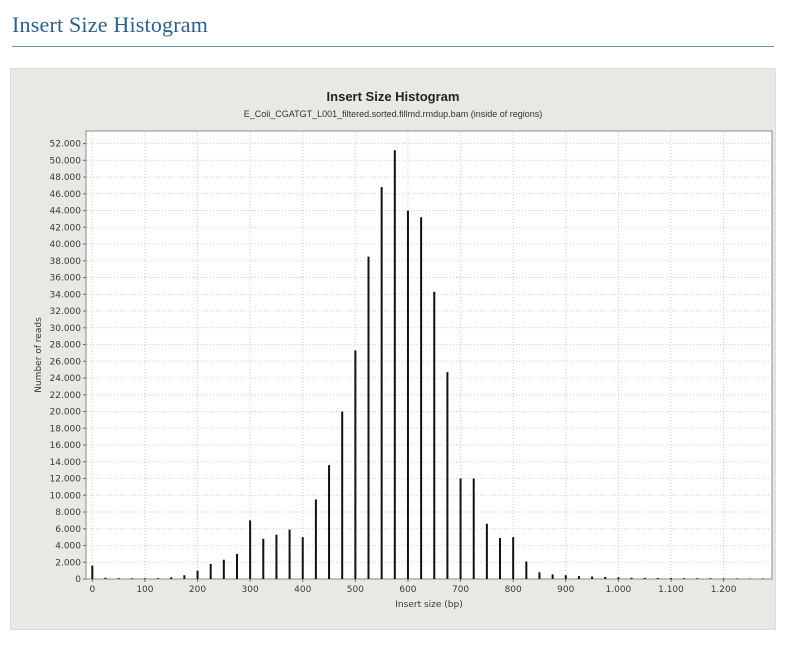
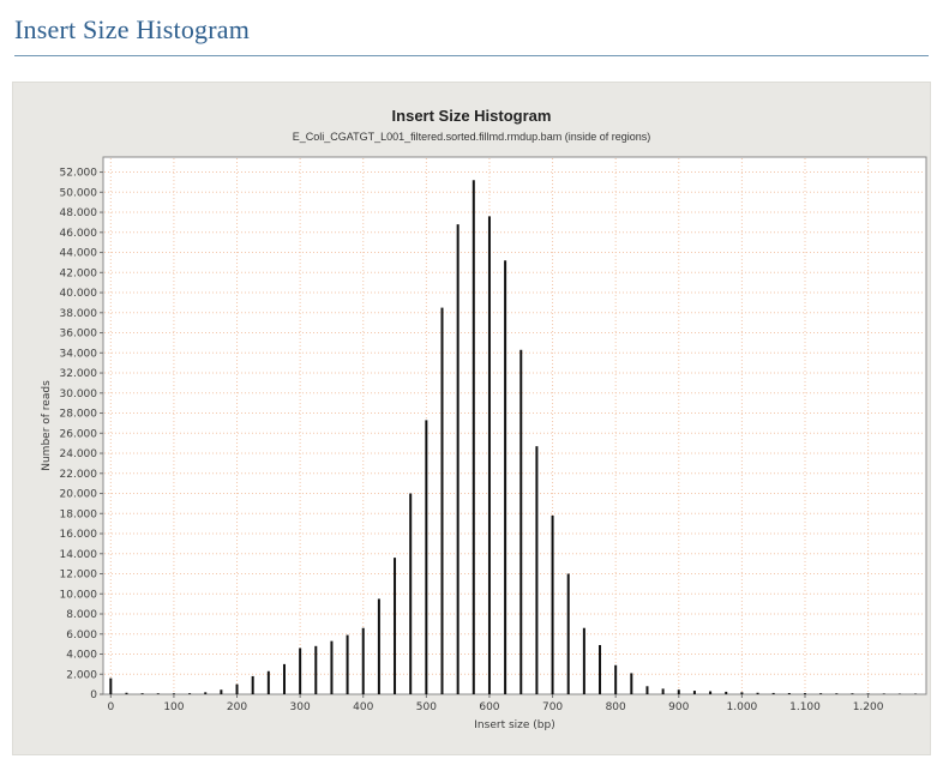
300: 7000 -> 5000
400: 5000 -> 7000
600: 44000 -> 48000
700: 12000 -> 18000
800: 5000 -> 3000
